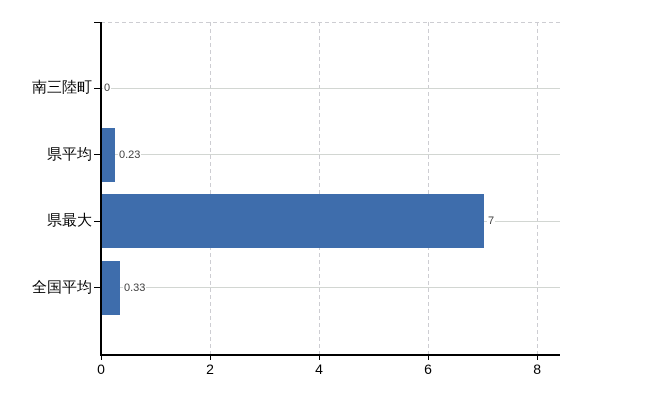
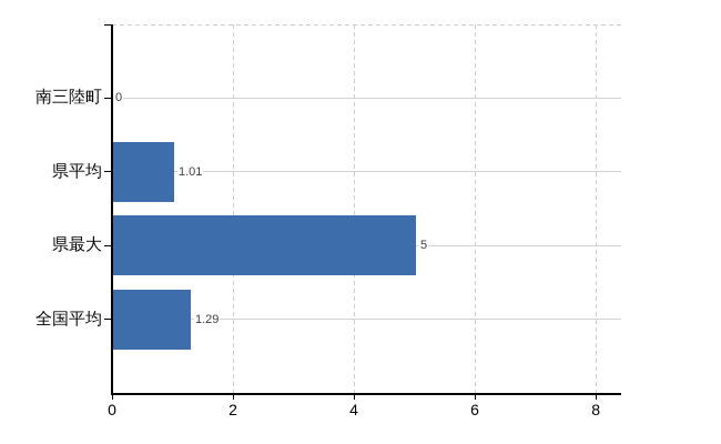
県平均: 0.23 -> 1.01
県最大: 7 -> 5
全国平均: 0.33 -> 1.29
